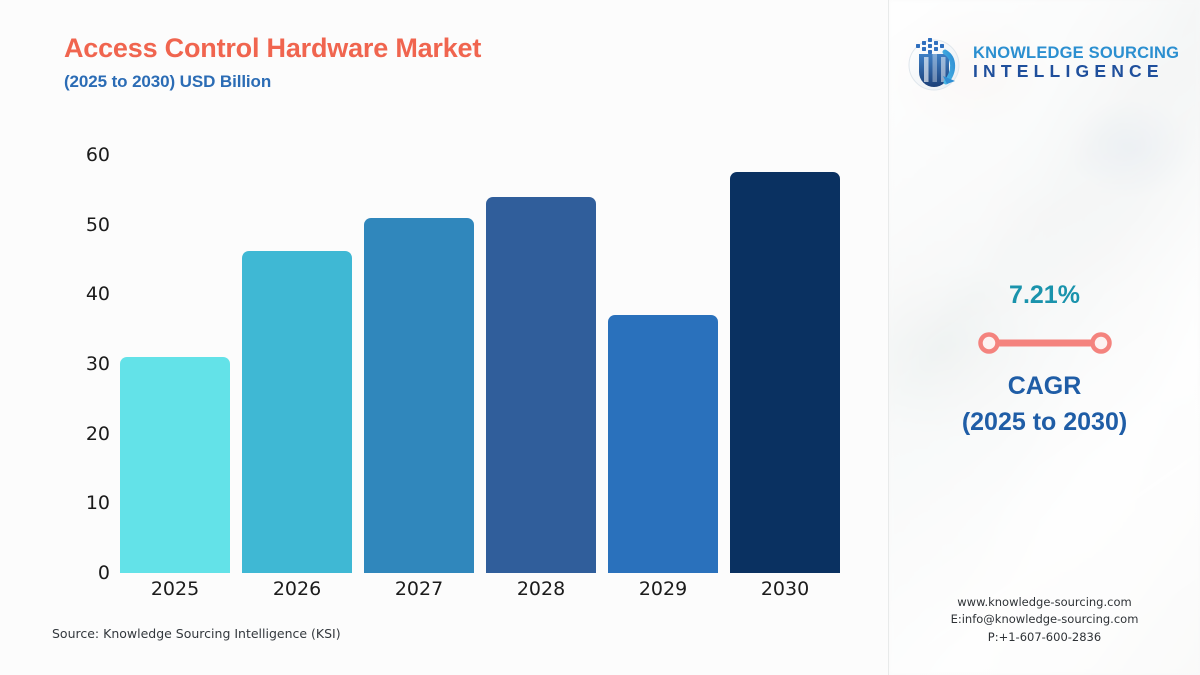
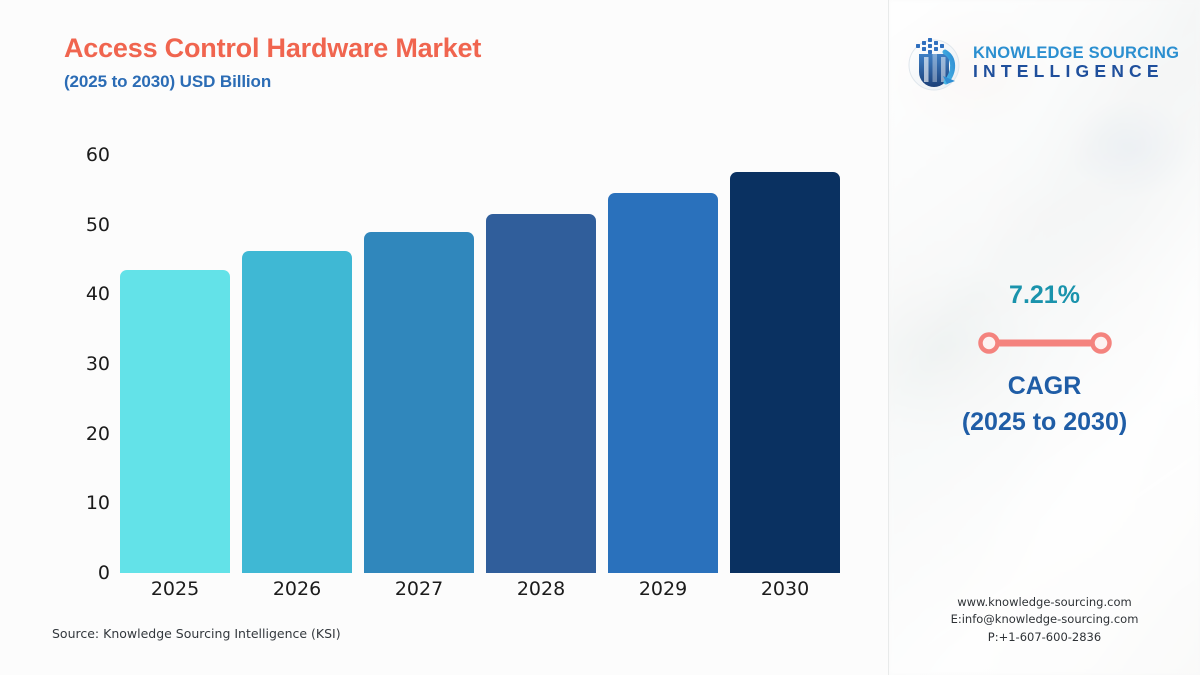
2025: 31 -> 44
2027: 51 -> 49
2028: 54 -> 52
2029: 37 -> 54
